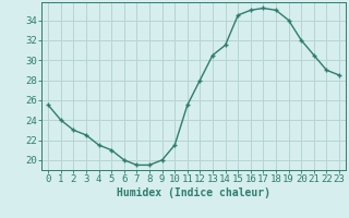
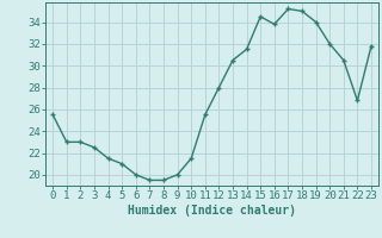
1: 24.0 -> 23.0
16: 35.0 -> 33.8
22: 29.0 -> 26.8
23: 28.5 -> 31.8
